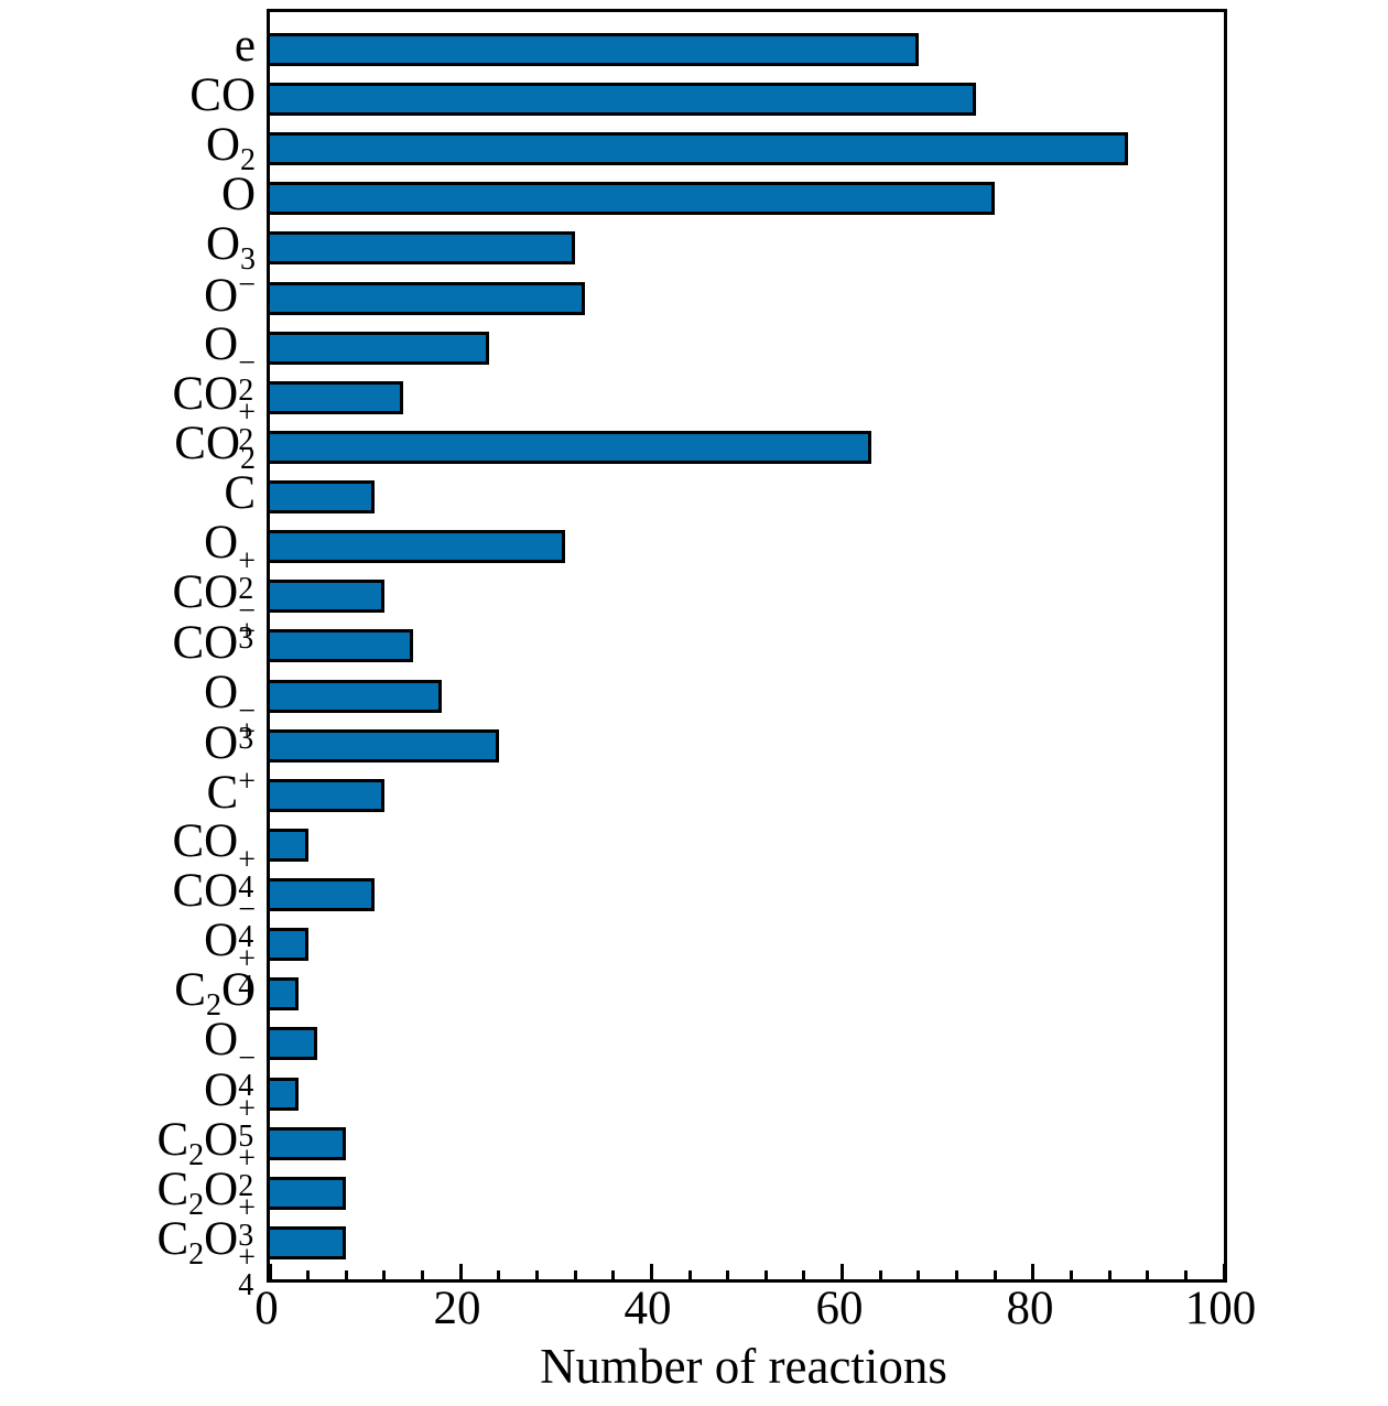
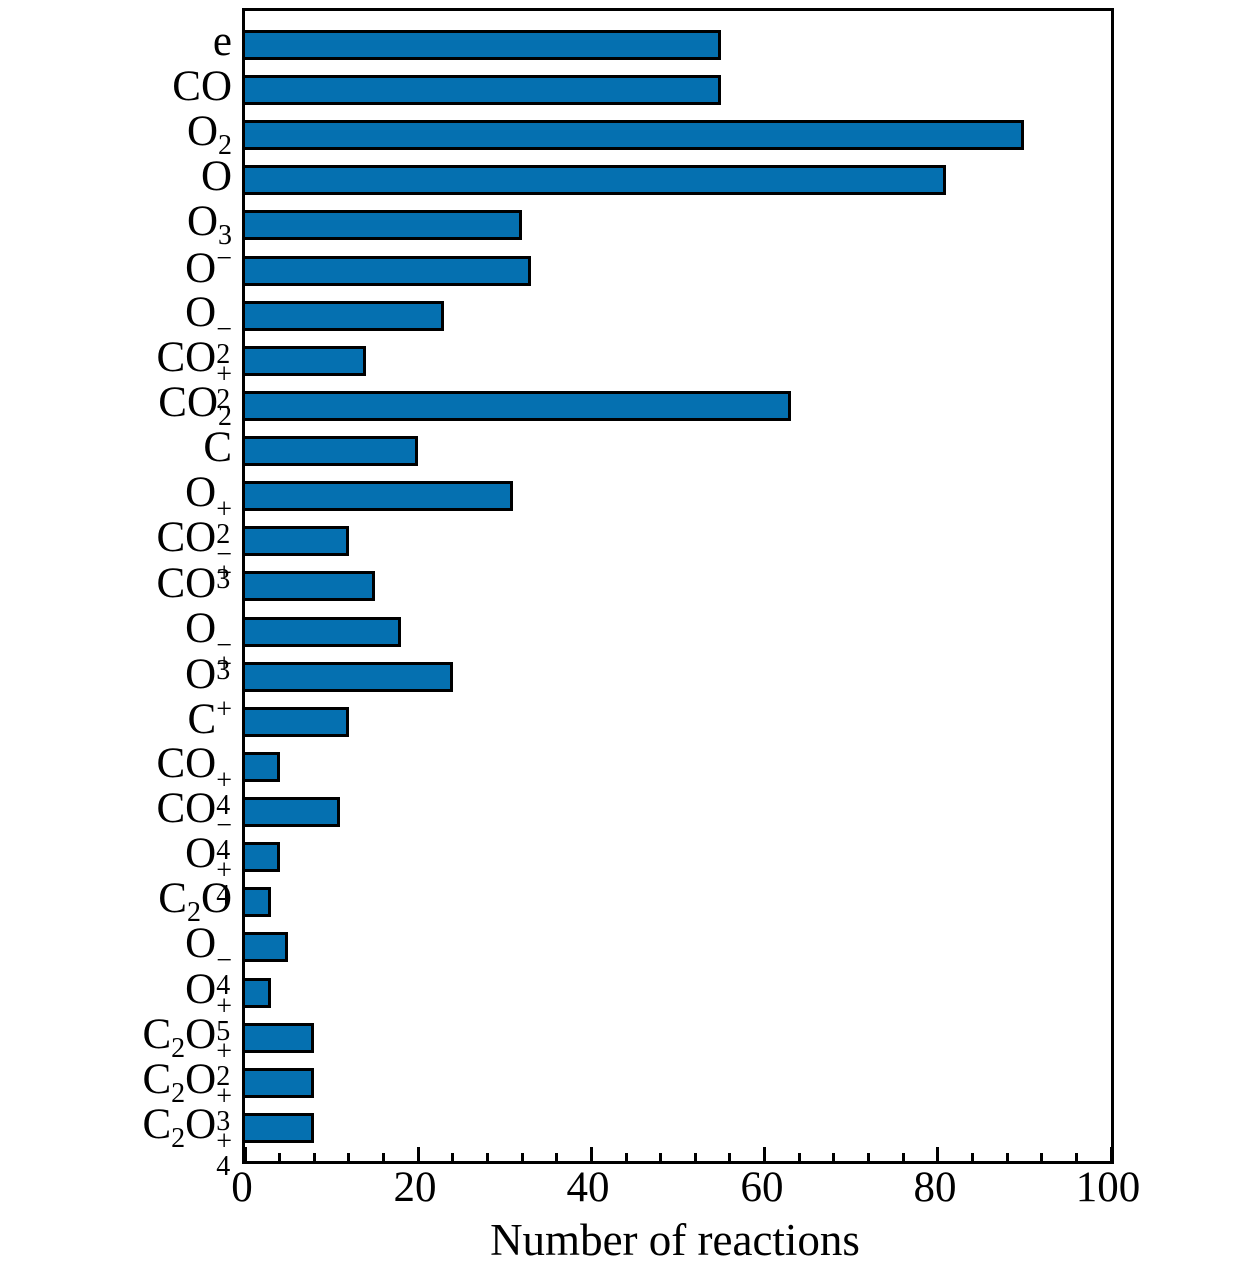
e: 68 -> 55
CO: 74 -> 55
O: 76 -> 81
C: 11 -> 20
